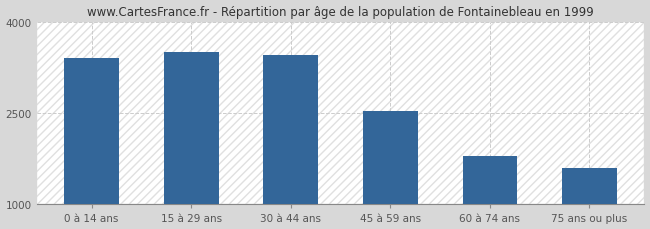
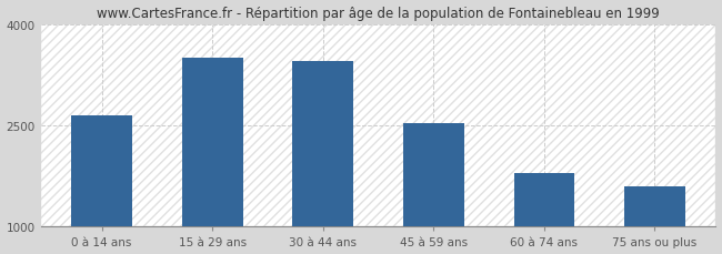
0 à 14 ans: 3400 -> 2650
